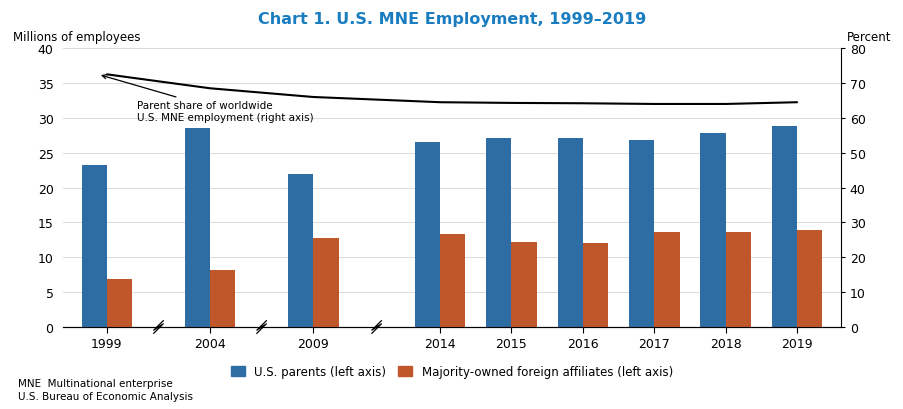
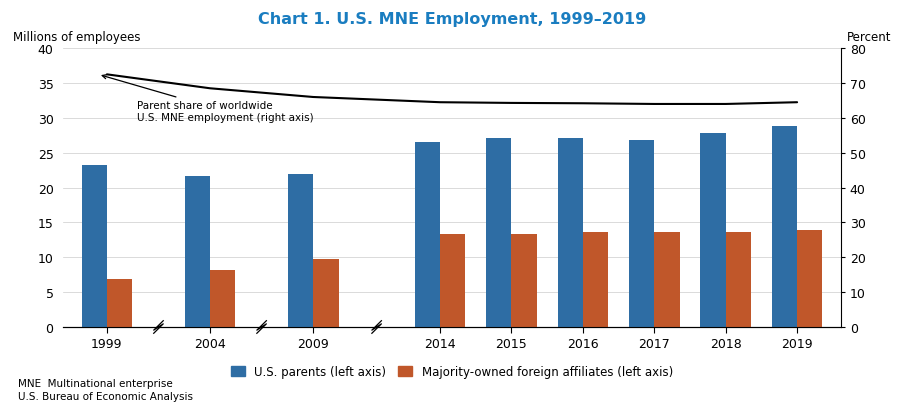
U.S. parents (left axis)/2004: 28.6 -> 21.6
Majority-owned foreign affiliates (left axis)/2009: 12.8 -> 9.8
Majority-owned foreign affiliates (left axis)/2015: 12.2 -> 13.4
Majority-owned foreign affiliates (left axis)/2016: 12.0 -> 13.6
